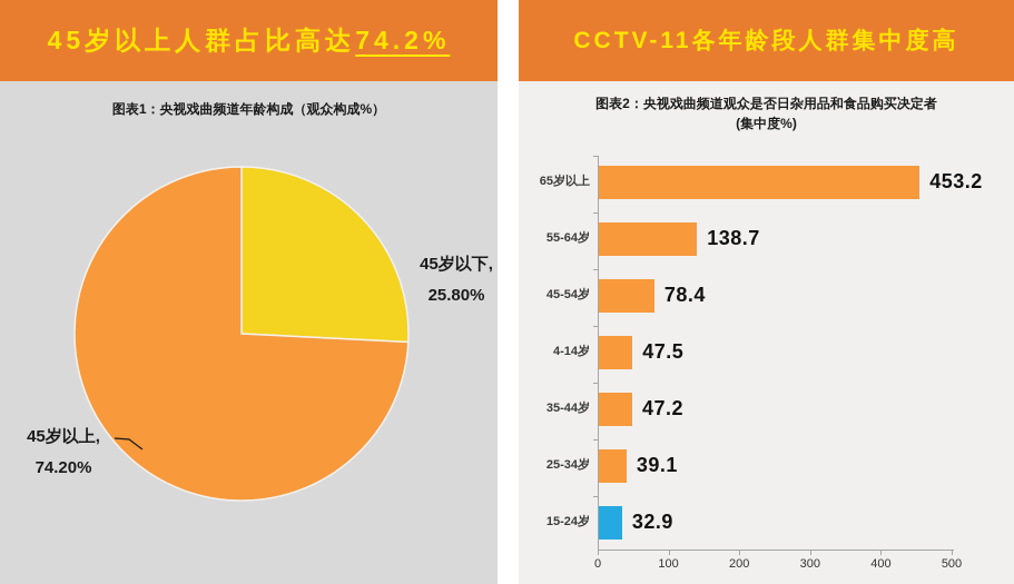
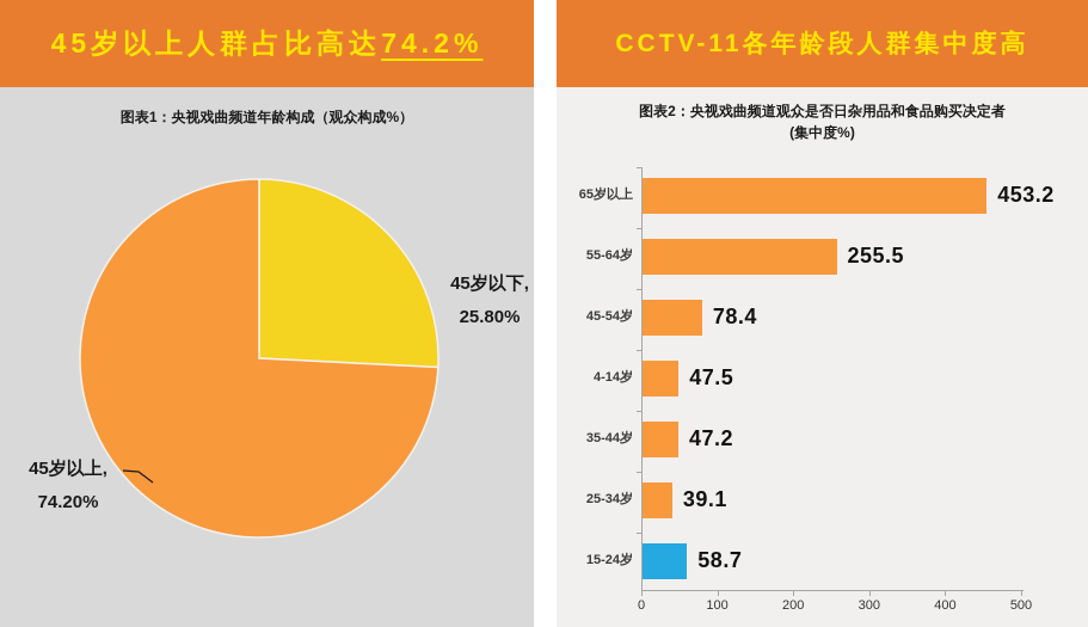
图表2：央视戏曲频道观众是否日杂用品和食品购买决定者(集中度%)/55-64岁: 138.7 -> 255.5
图表2：央视戏曲频道观众是否日杂用品和食品购买决定者(集中度%)/15-24岁: 32.9 -> 58.7
